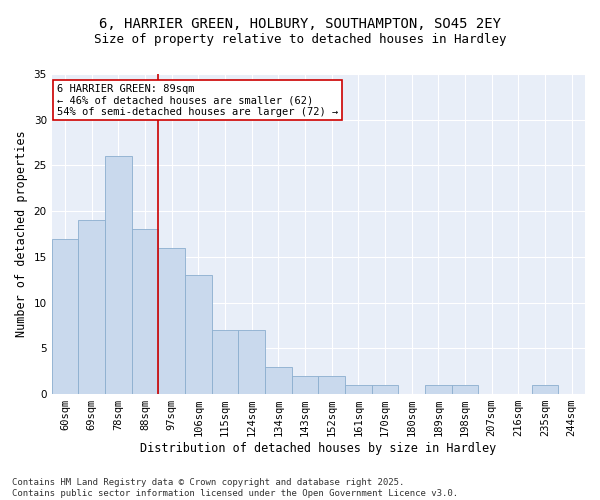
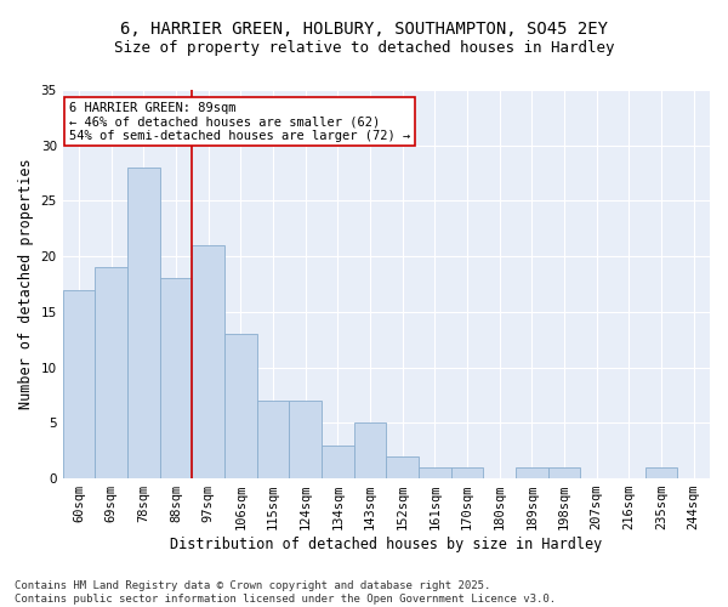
78sqm: 26 -> 28
97sqm: 16 -> 21
143sqm: 2 -> 5
